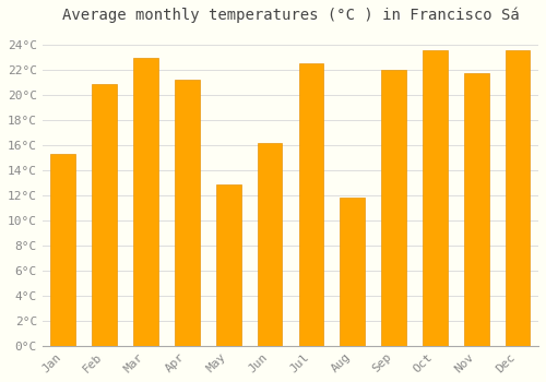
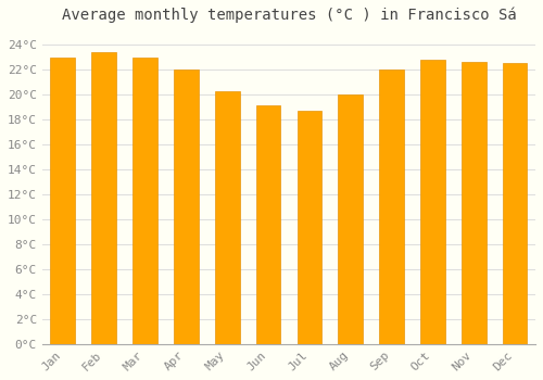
Jan: 15.3°C -> 23.0°C
Feb: 20.9°C -> 23.4°C
Apr: 21.2°C -> 22.0°C
May: 12.9°C -> 20.3°C
Jun: 16.2°C -> 19.1°C
Jul: 22.5°C -> 18.7°C
Aug: 11.8°C -> 20.0°C
Oct: 23.6°C -> 22.8°C
Nov: 21.7°C -> 22.6°C
Dec: 23.6°C -> 22.5°C
